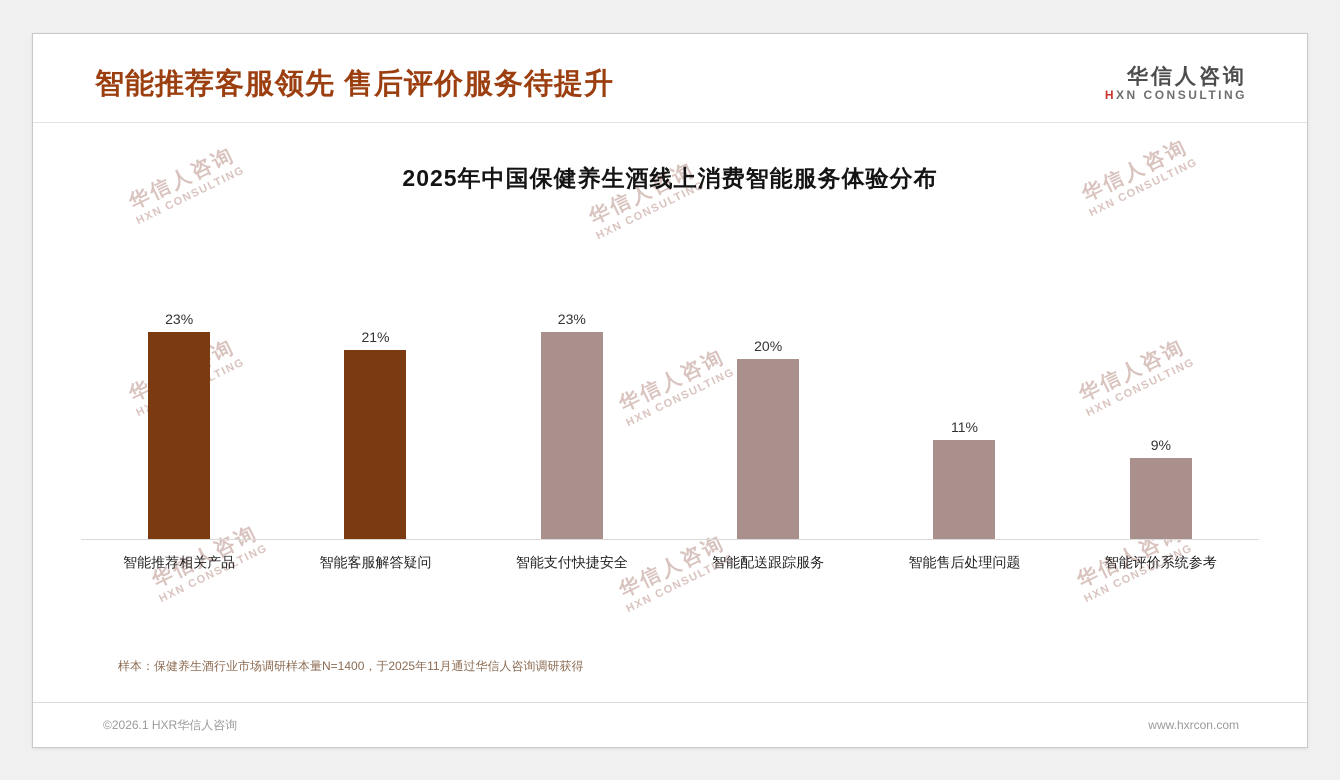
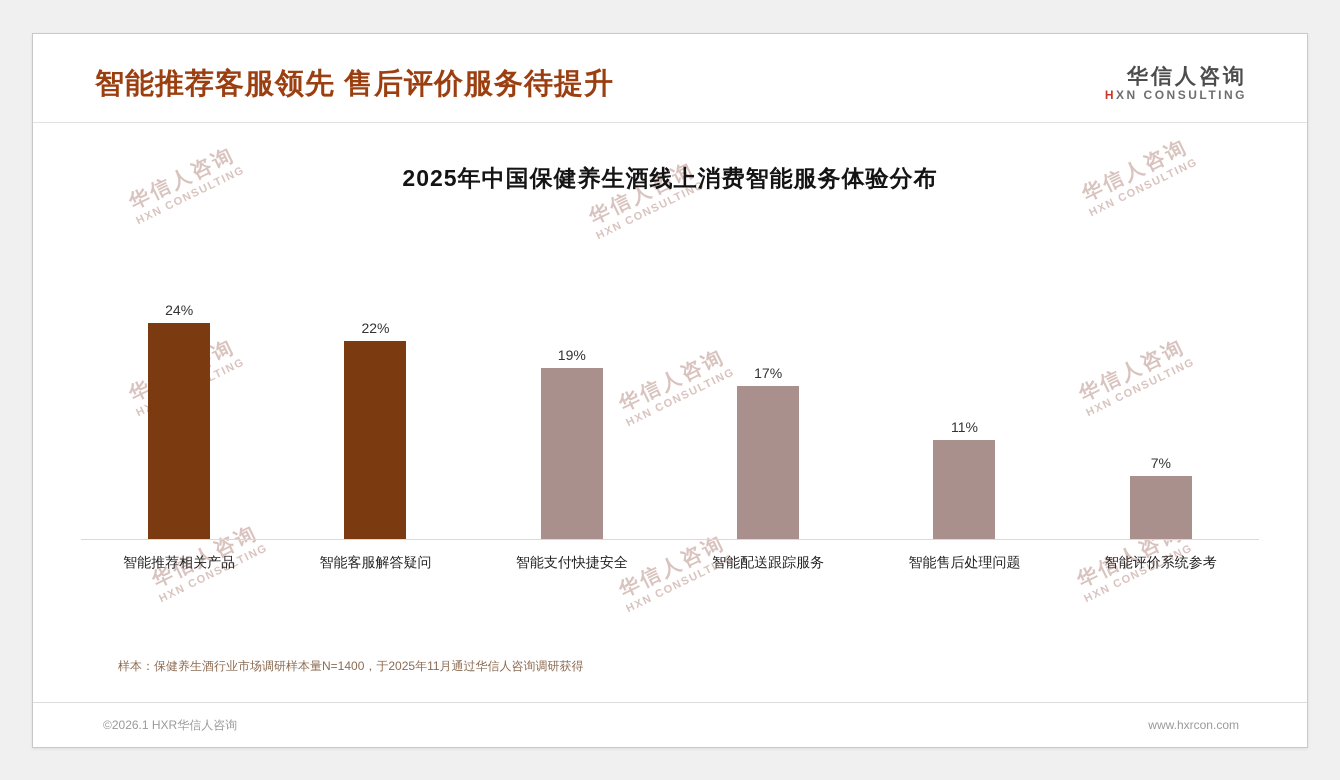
智能推荐相关产品: 23% -> 24%
智能客服解答疑问: 21% -> 22%
智能支付快捷安全: 23% -> 19%
智能配送跟踪服务: 20% -> 17%
智能评价系统参考: 9% -> 7%
